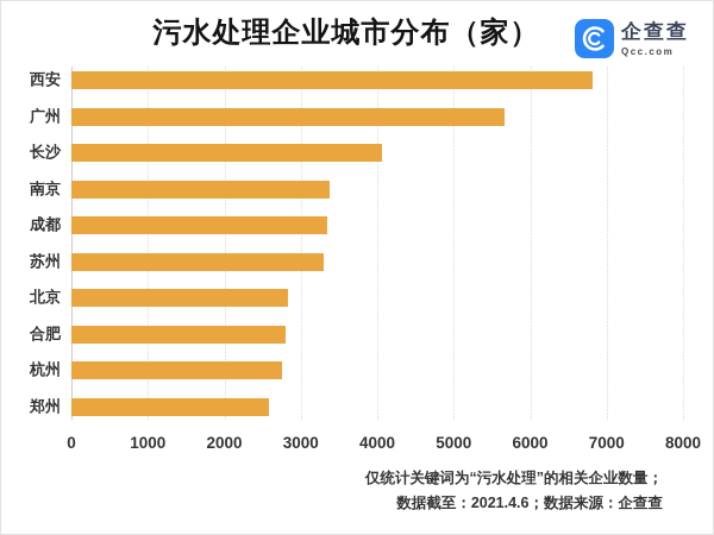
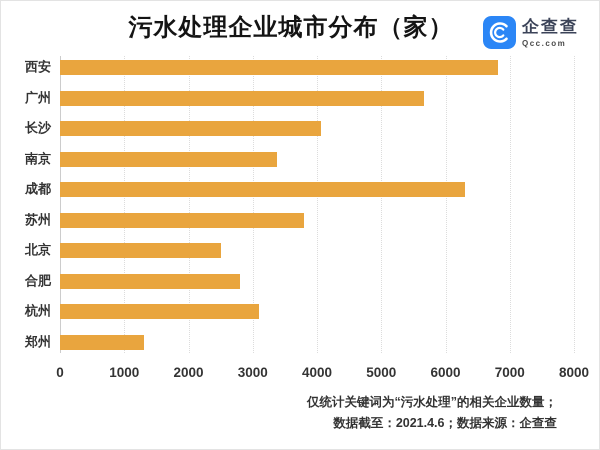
成都: 3400 -> 6300
苏州: 3300 -> 3800
北京: 2800 -> 2500
杭州: 2800 -> 3100
郑州: 2600 -> 1300
